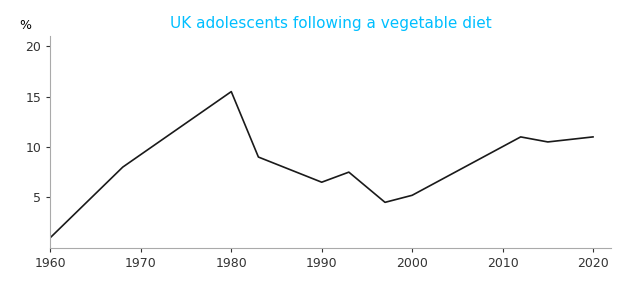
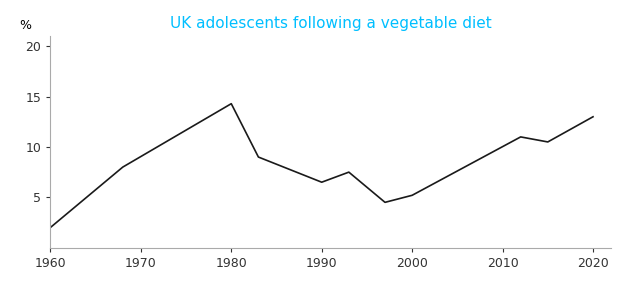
1960: 1.0 -> 2.0
1980: 15.5 -> 14.3
2020: 11.0 -> 13.0
